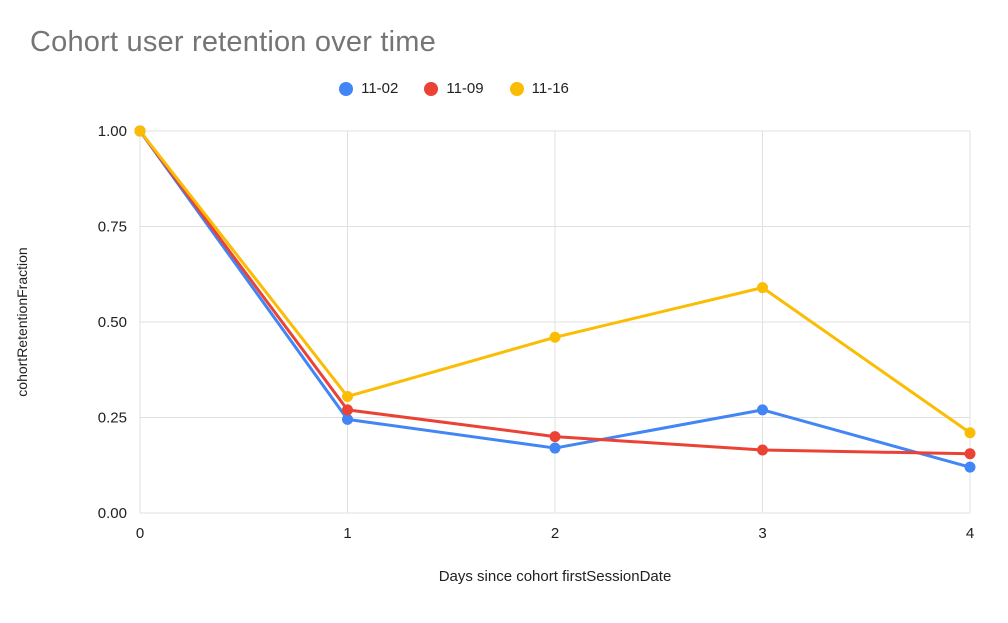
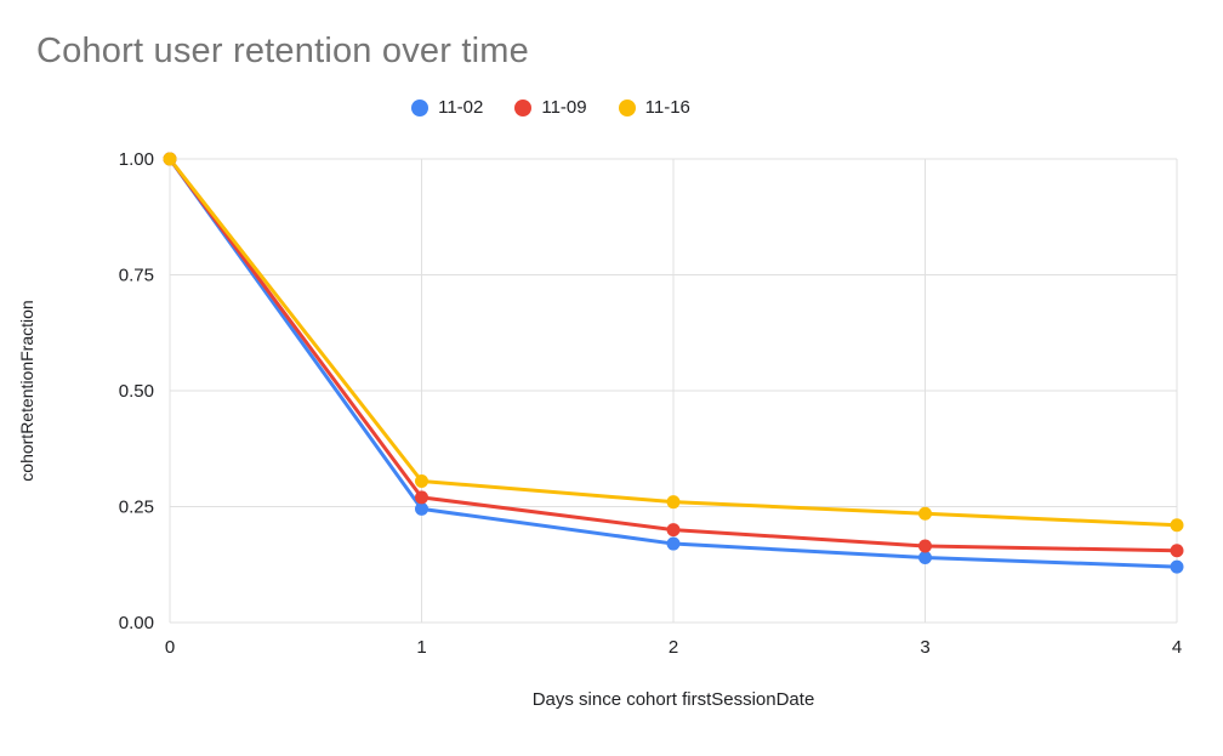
11-16/2: 0.46 -> 0.26
11-02/3: 0.27 -> 0.14
11-16/3: 0.59 -> 0.23
